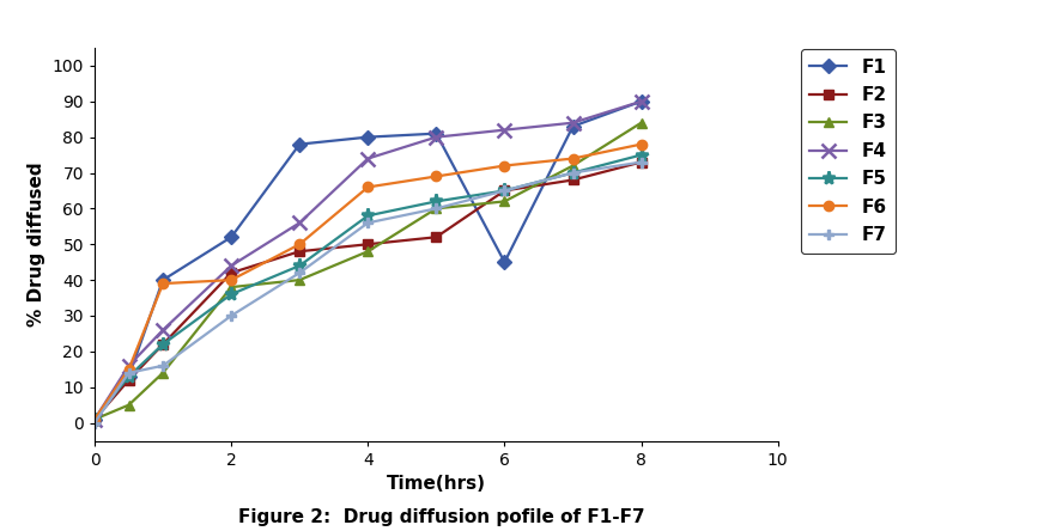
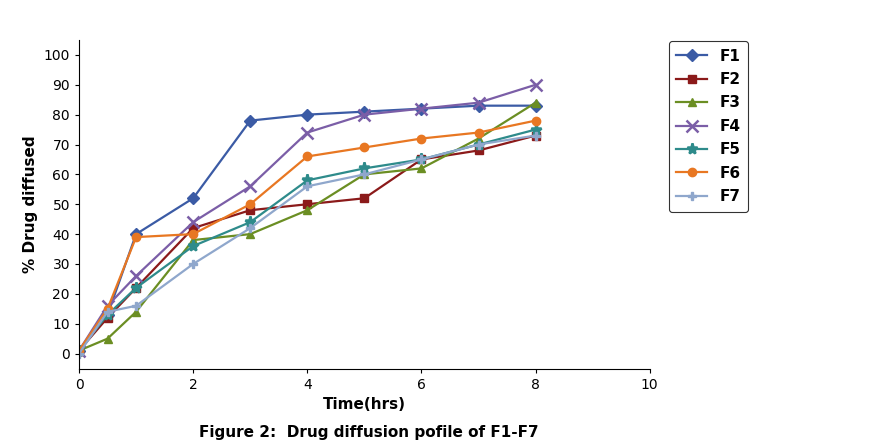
F1/6: 45 -> 82
F1/8: 90 -> 83
